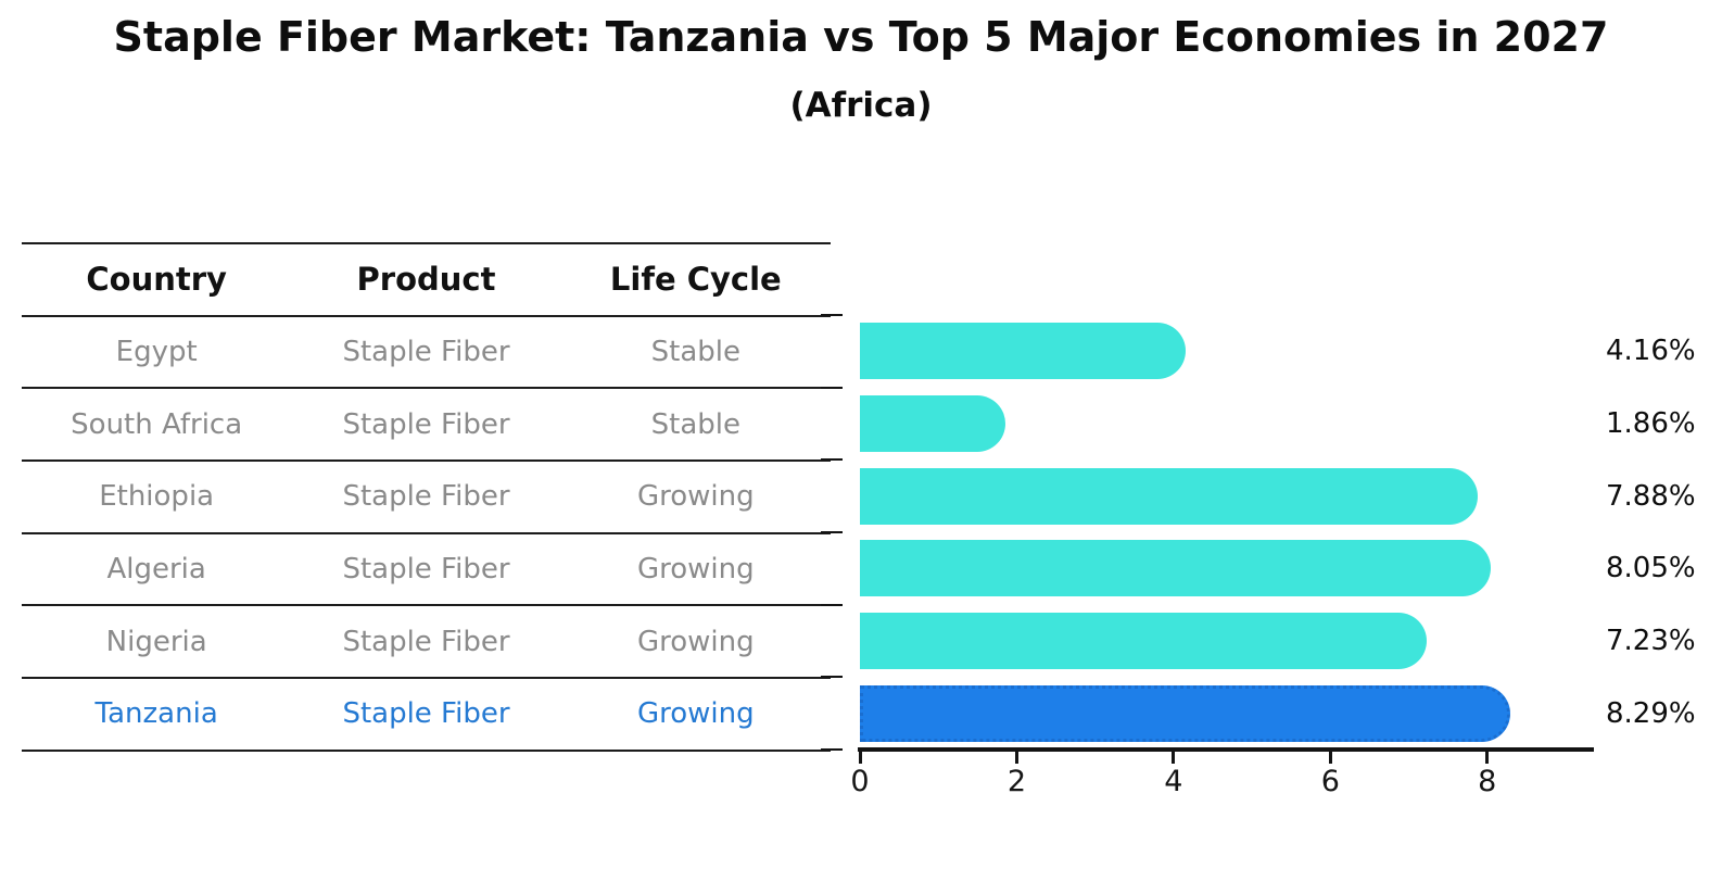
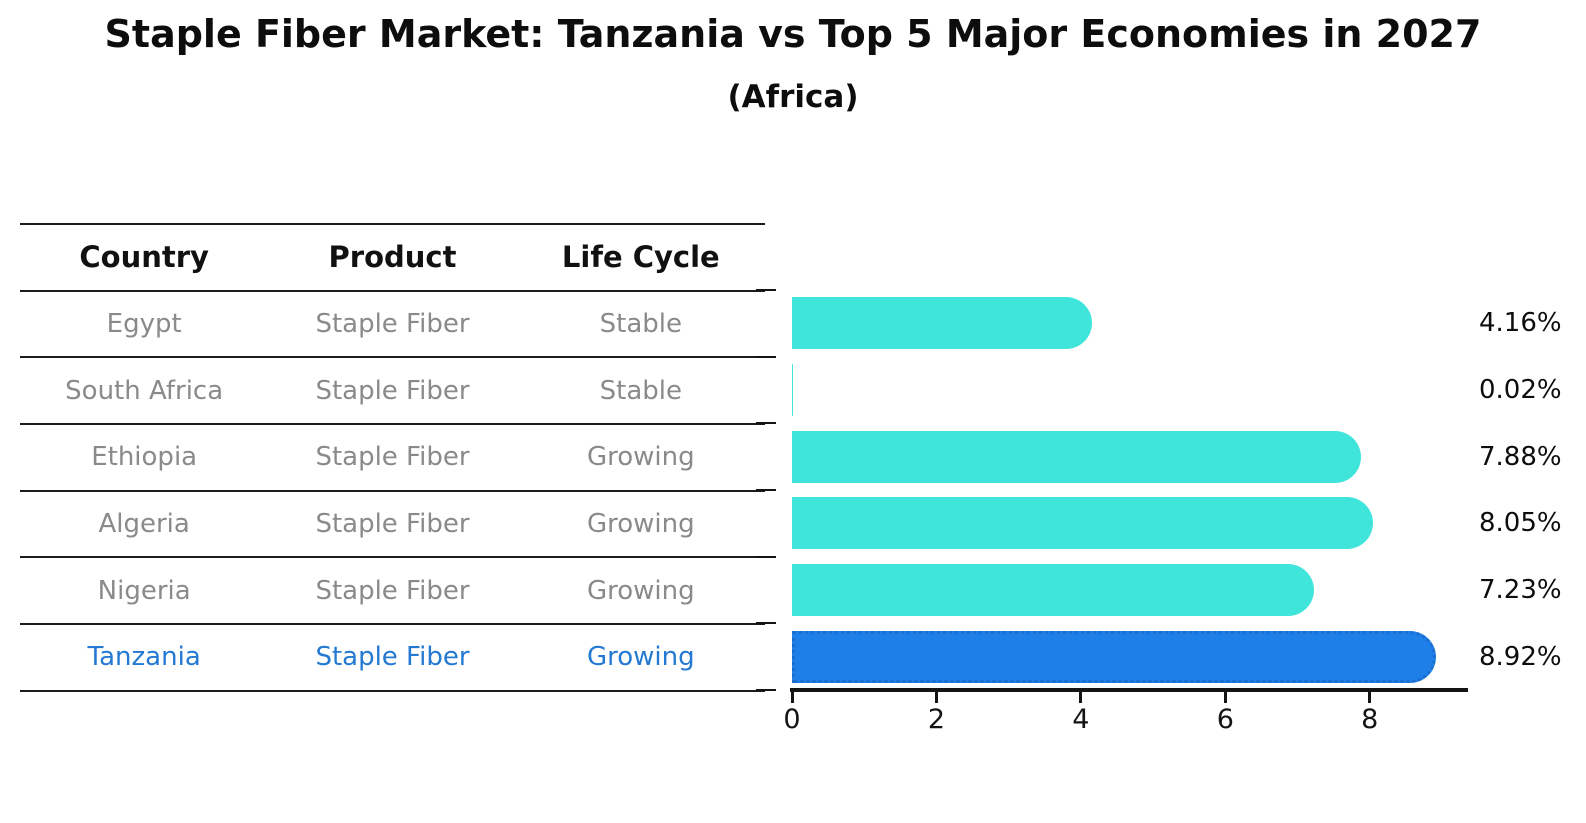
South Africa: 1.86% -> 0.02%
Tanzania: 8.29% -> 8.92%
